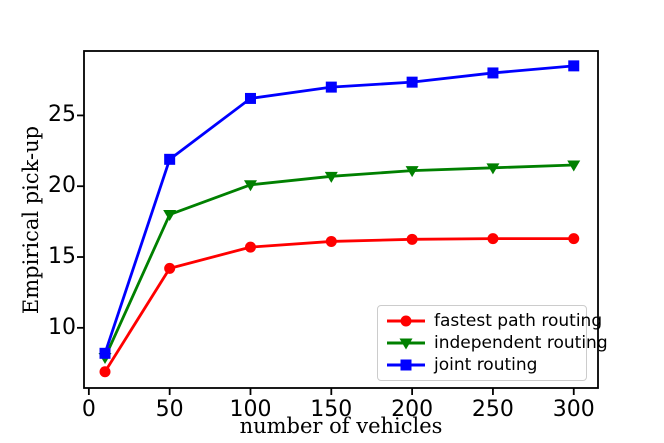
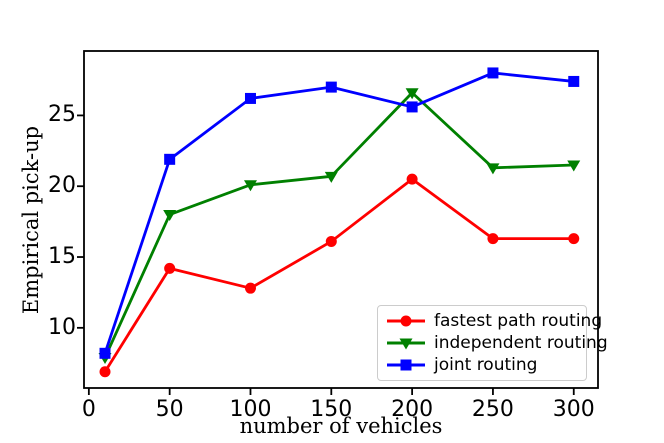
fastest path routing/100: 15.7 -> 12.8
fastest path routing/200: 16.2 -> 20.5
independent routing/200: 21.1 -> 26.6
joint routing/200: 27.4 -> 25.6
joint routing/300: 28.5 -> 27.4
